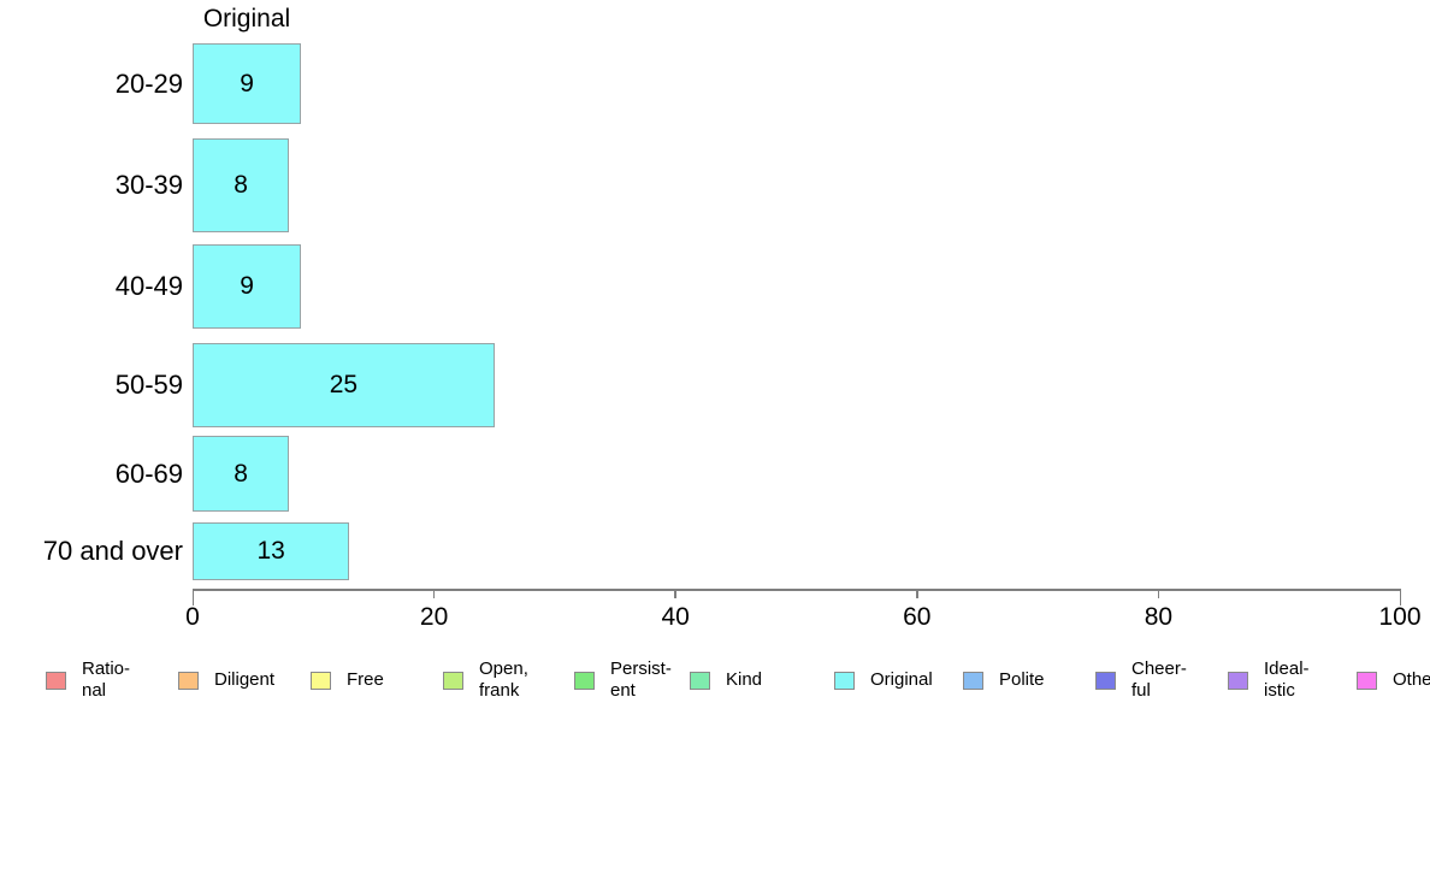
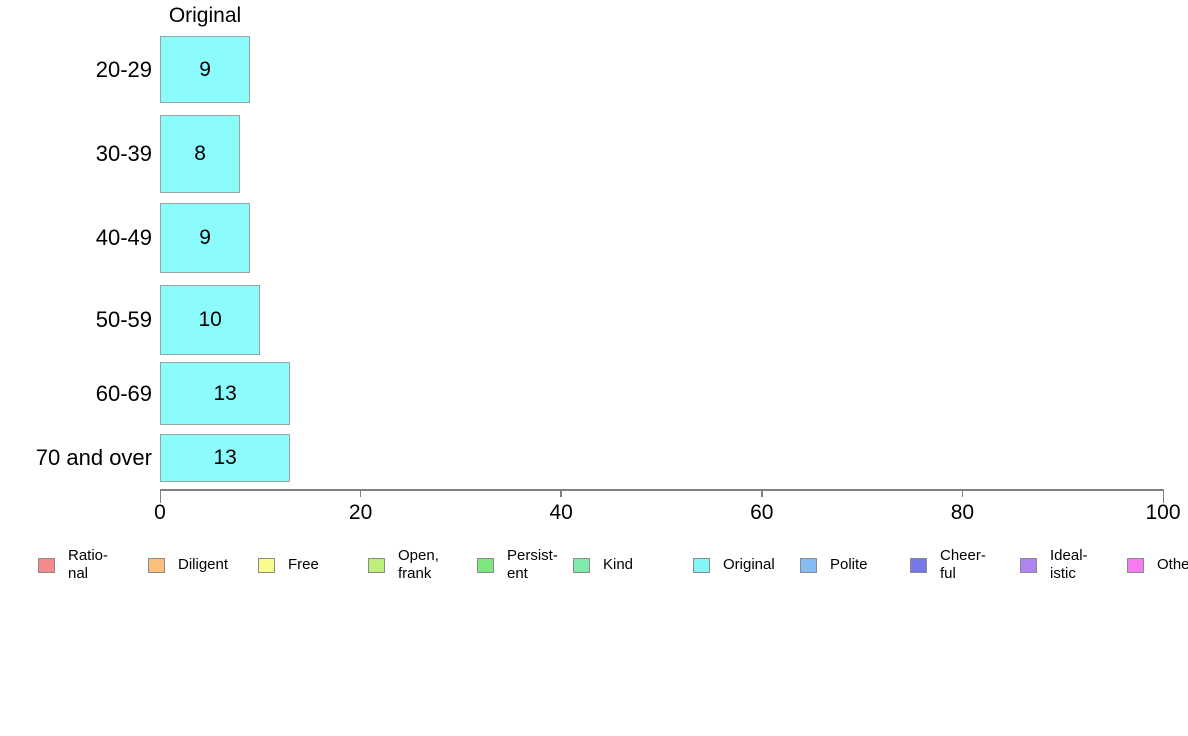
50-59: 25 -> 10
60-69: 8 -> 13
